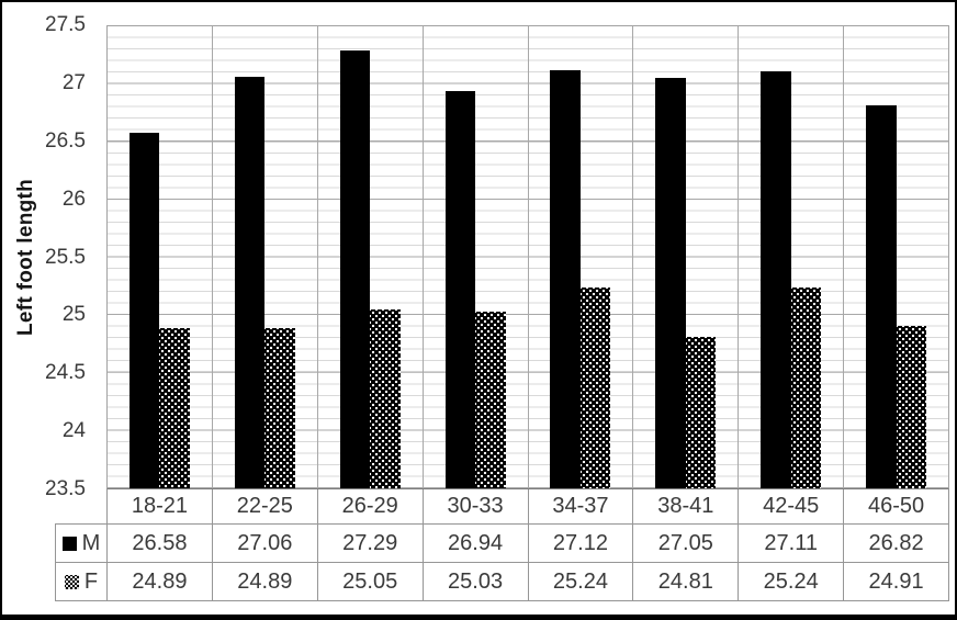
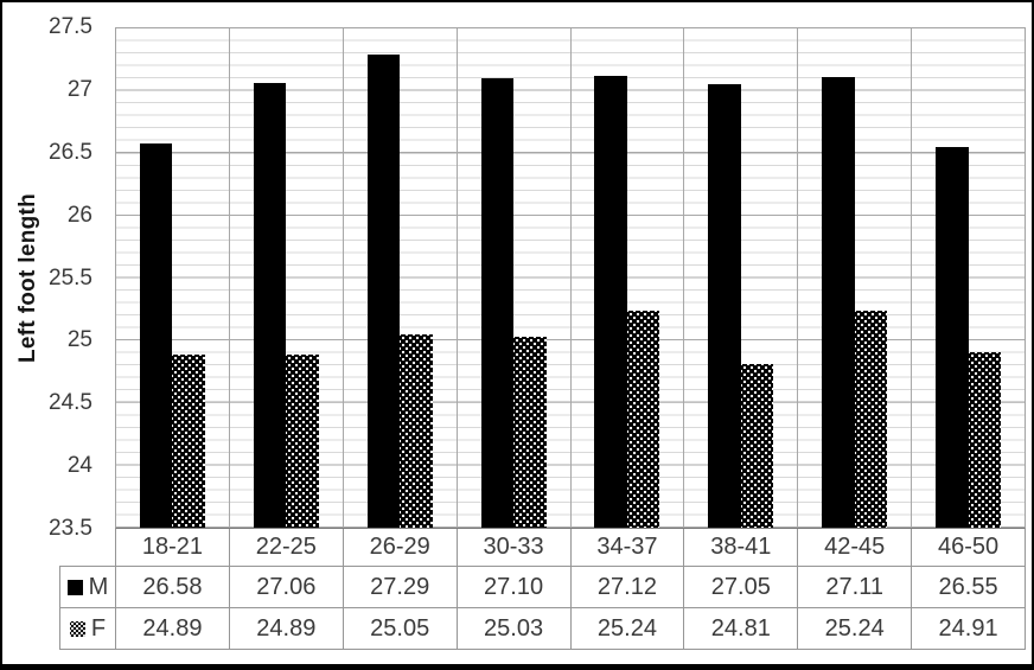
M/30-33: 26.94 -> 27.10
M/46-50: 26.82 -> 26.55
